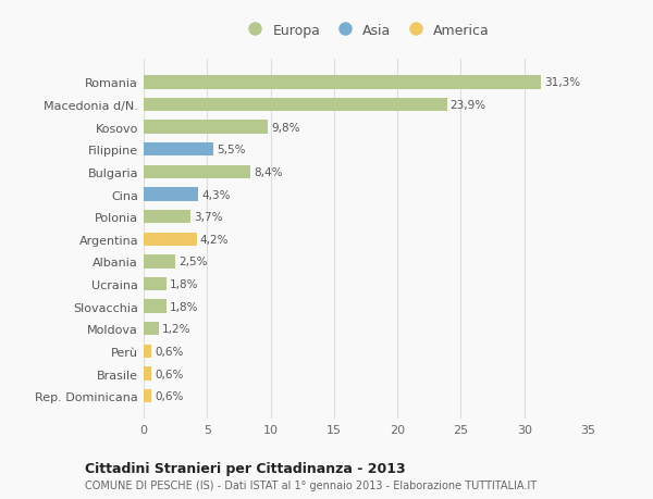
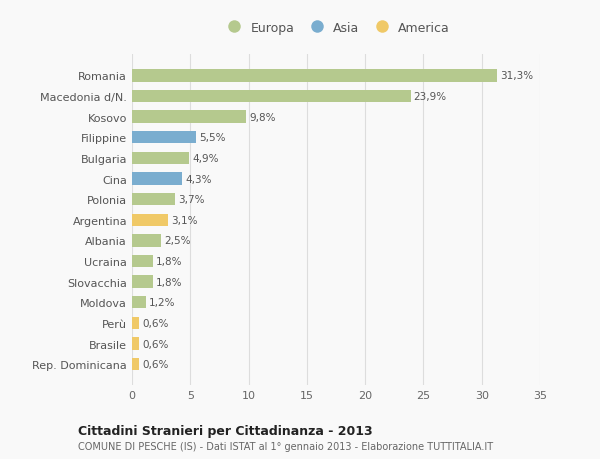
Bulgaria: 8,4% -> 4,9%
Argentina: 4,2% -> 3,1%
